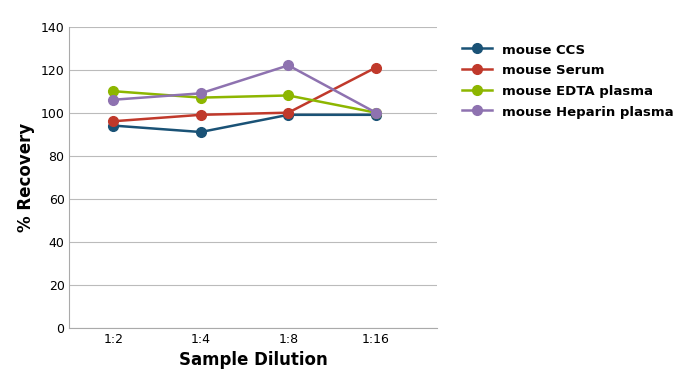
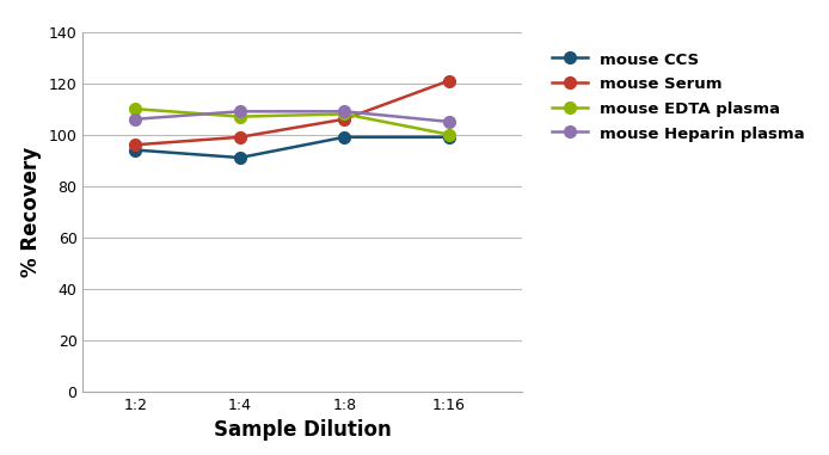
mouse Serum/1:8: 100 -> 106
mouse Heparin plasma/1:8: 122 -> 109
mouse Heparin plasma/1:16: 100 -> 105
